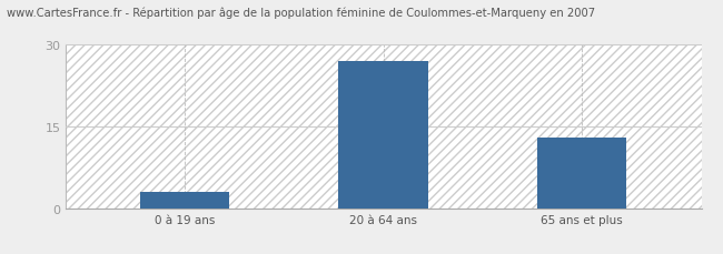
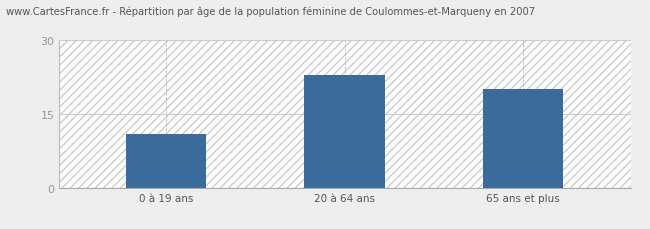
0 à 19 ans: 3 -> 11
20 à 64 ans: 27 -> 23
65 ans et plus: 13 -> 20
